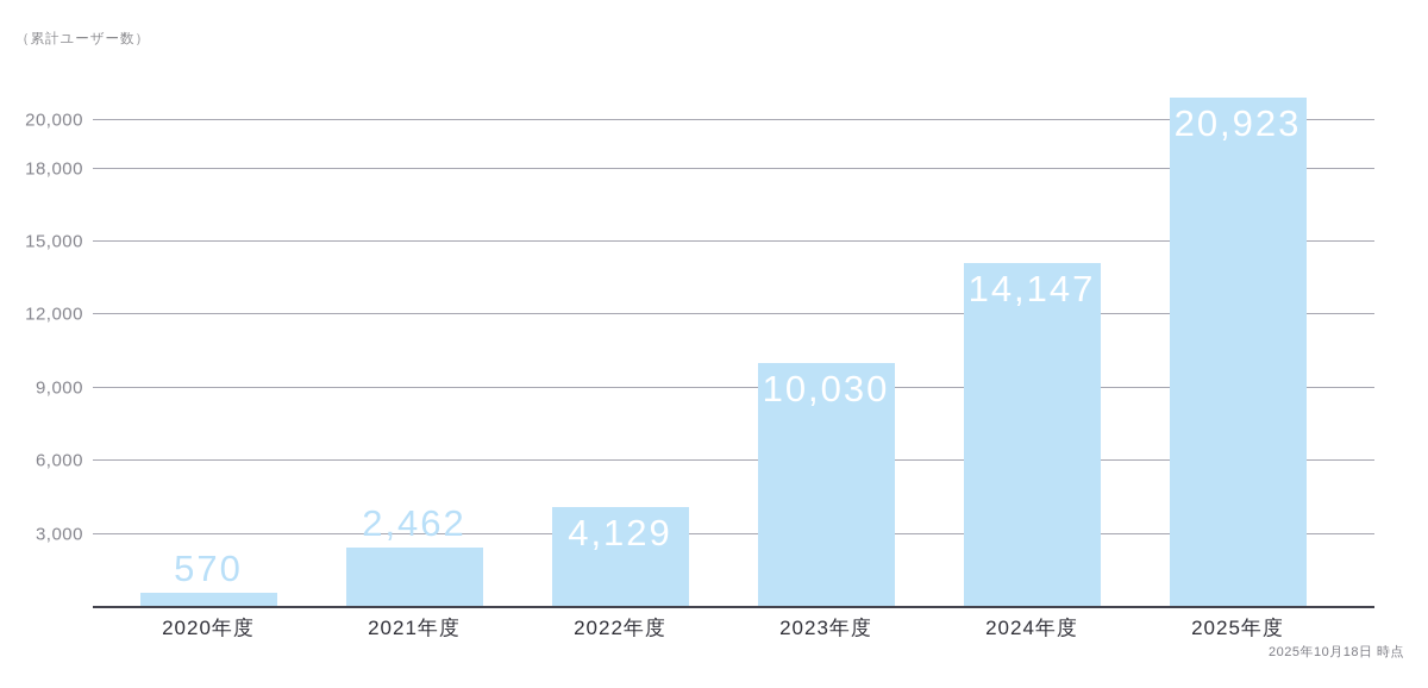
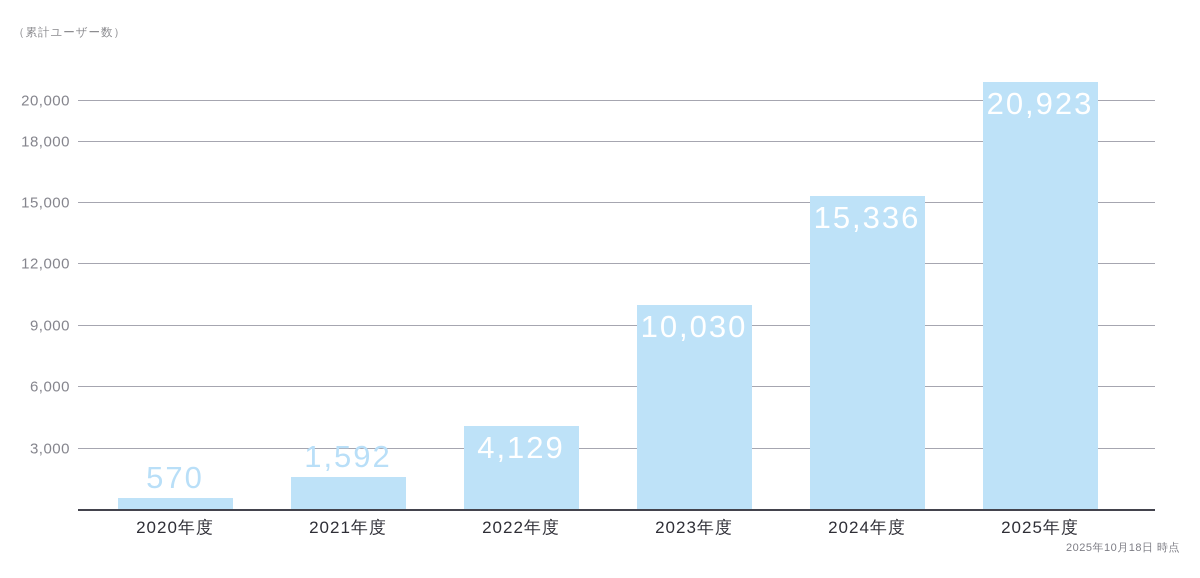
2021年度: 2,462 -> 1,592
2024年度: 14,147 -> 15,336
